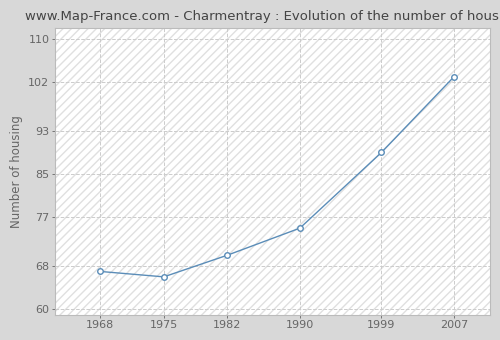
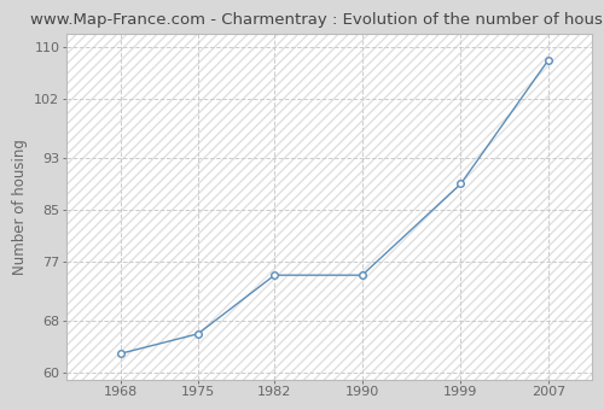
1968: 67 -> 63
1982: 70 -> 75
2007: 103 -> 108
